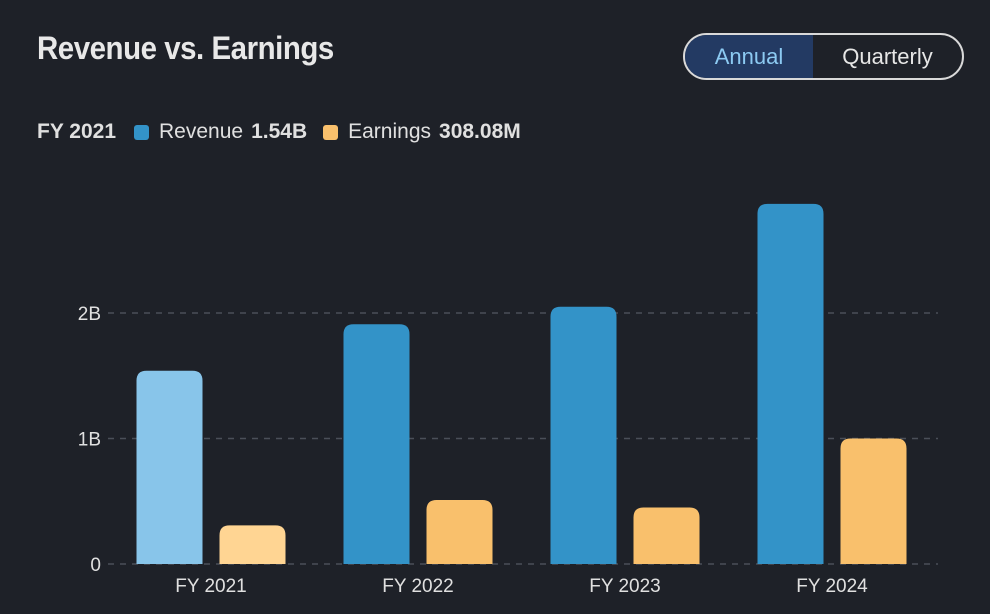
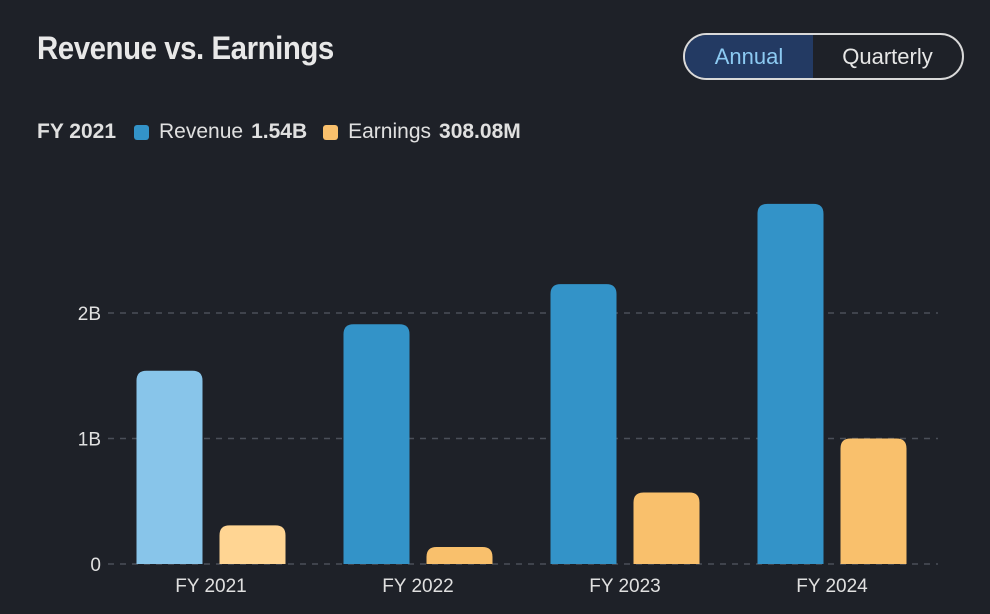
Earnings/FY 2022: 0.51B -> 0.14B
Revenue/FY 2023: 2.05B -> 2.23B
Earnings/FY 2023: 0.45B -> 0.57B
